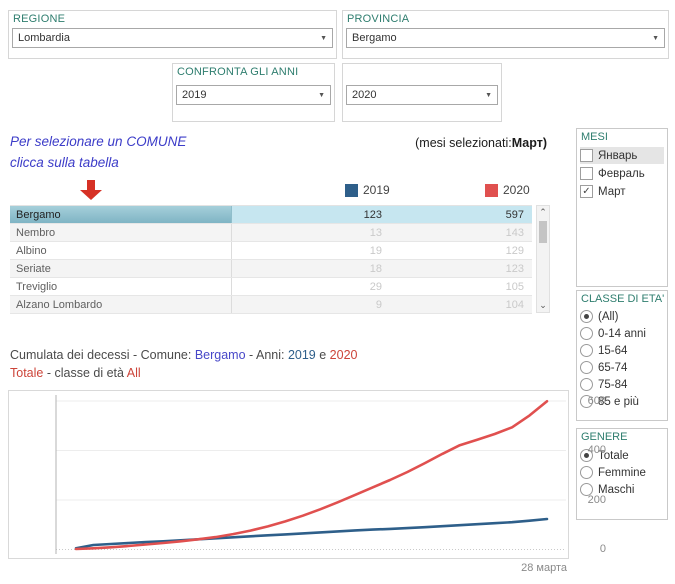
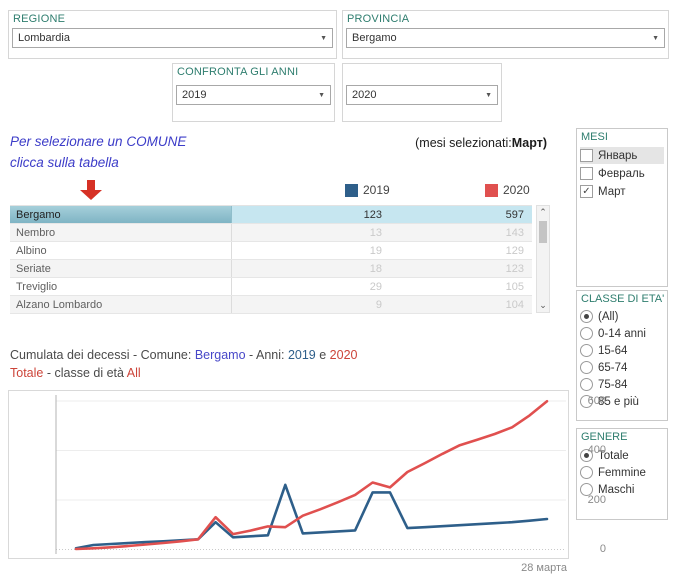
2019/9: 40 -> 110
2020/9: 50 -> 130
2019/13: 60 -> 260
2020/13: 110 -> 90
2019/18: 80 -> 230
2020/18: 250 -> 270
2019/19: 80 -> 230
2020/19: 280 -> 250
